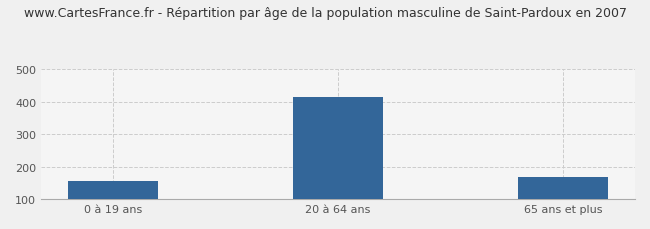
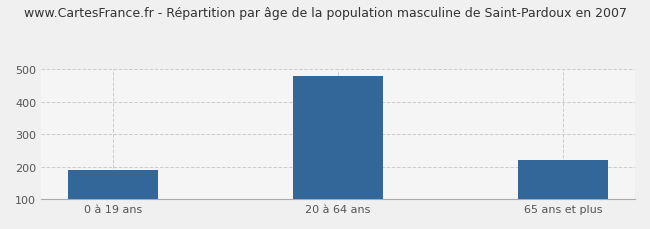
0 à 19 ans: 155 -> 190
20 à 64 ans: 413 -> 480
65 ans et plus: 168 -> 220
